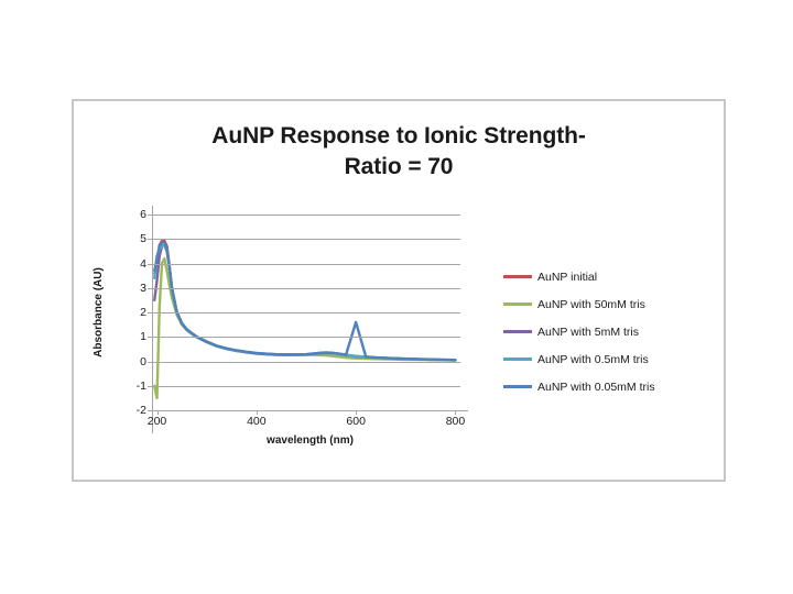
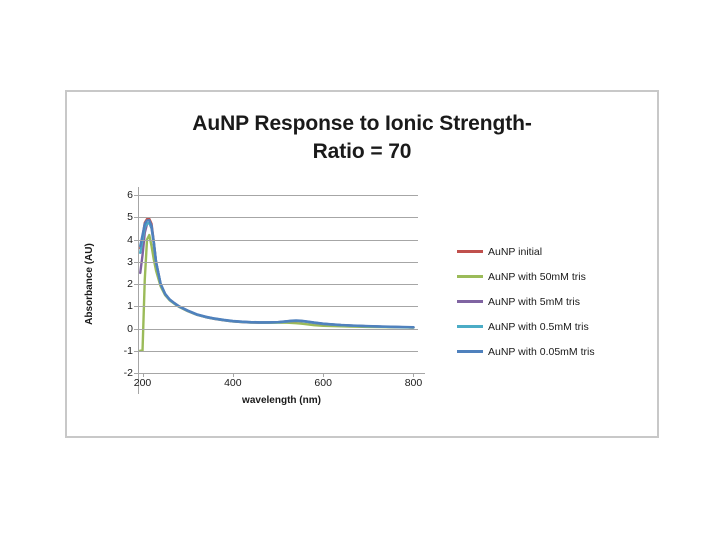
AuNP initial/200: 3.8 -> 4.1
AuNP with 50mM tris/200: -1.5 -> -1.0
AuNP with 0.5mM tris/200: 4.3 -> 4.0
AuNP with 0.05mM tris/600: 1.6 -> 0.2
